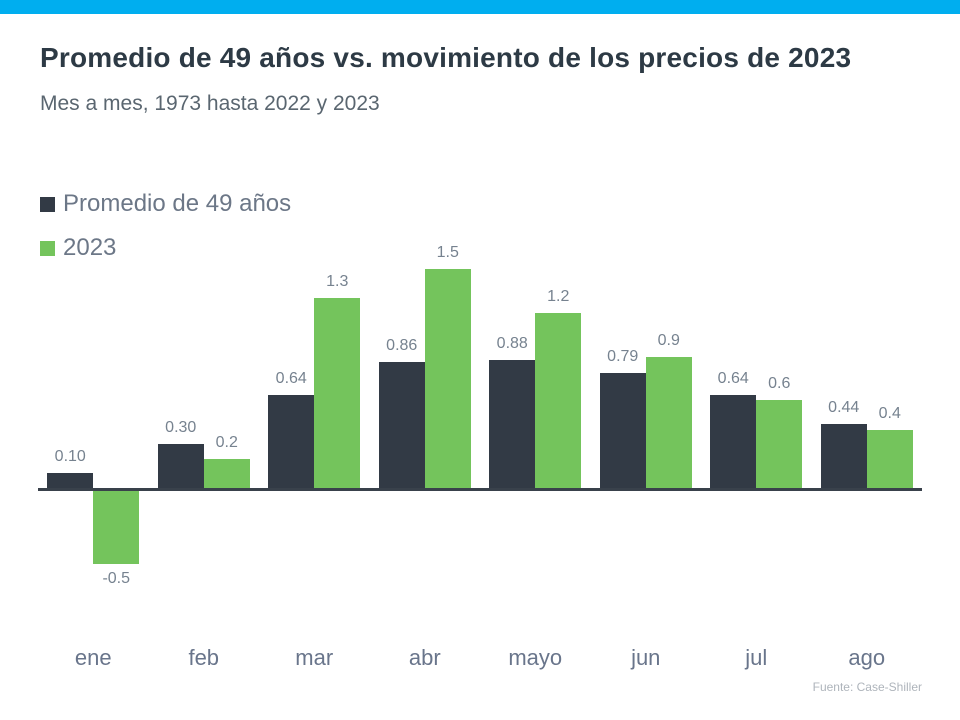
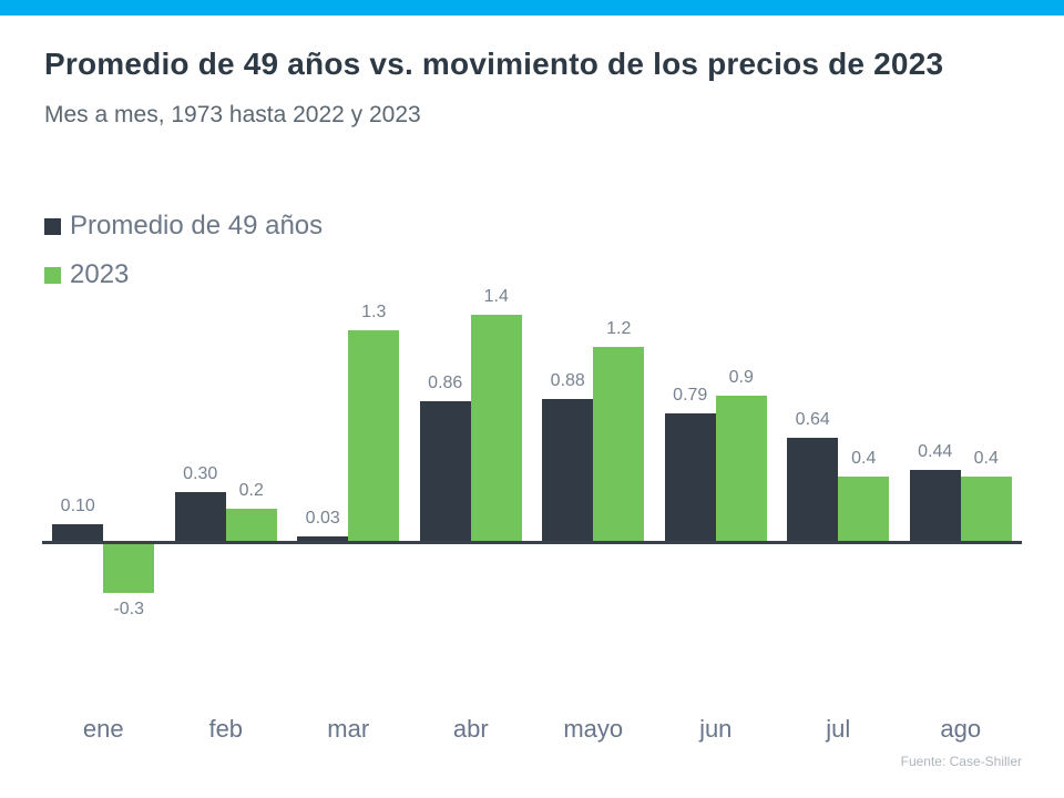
2023/ene: -0.5 -> -0.3
Promedio de 49 años/mar: 0.64 -> 0.03
2023/abr: 1.5 -> 1.4
2023/jul: 0.6 -> 0.4
